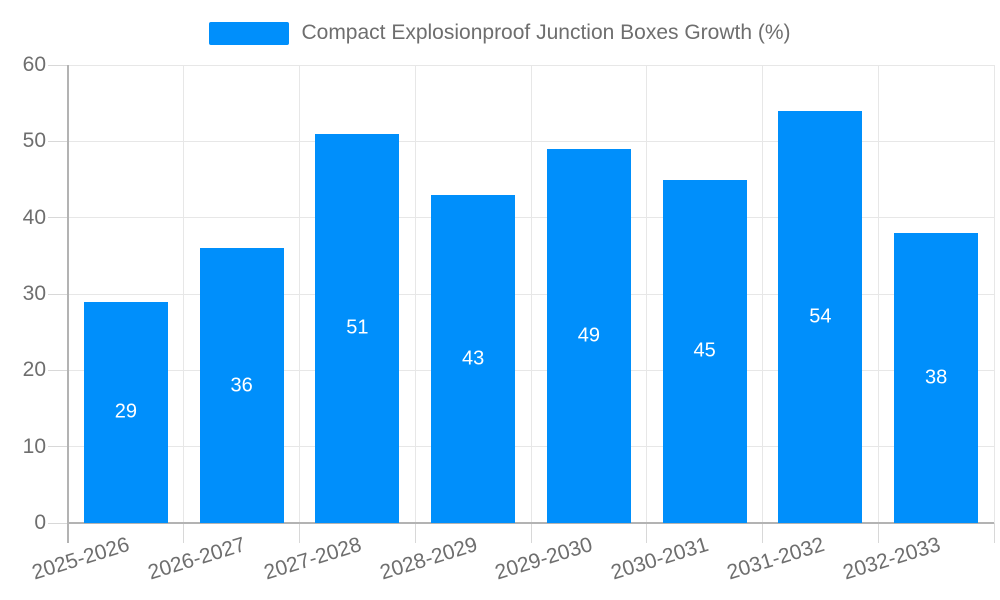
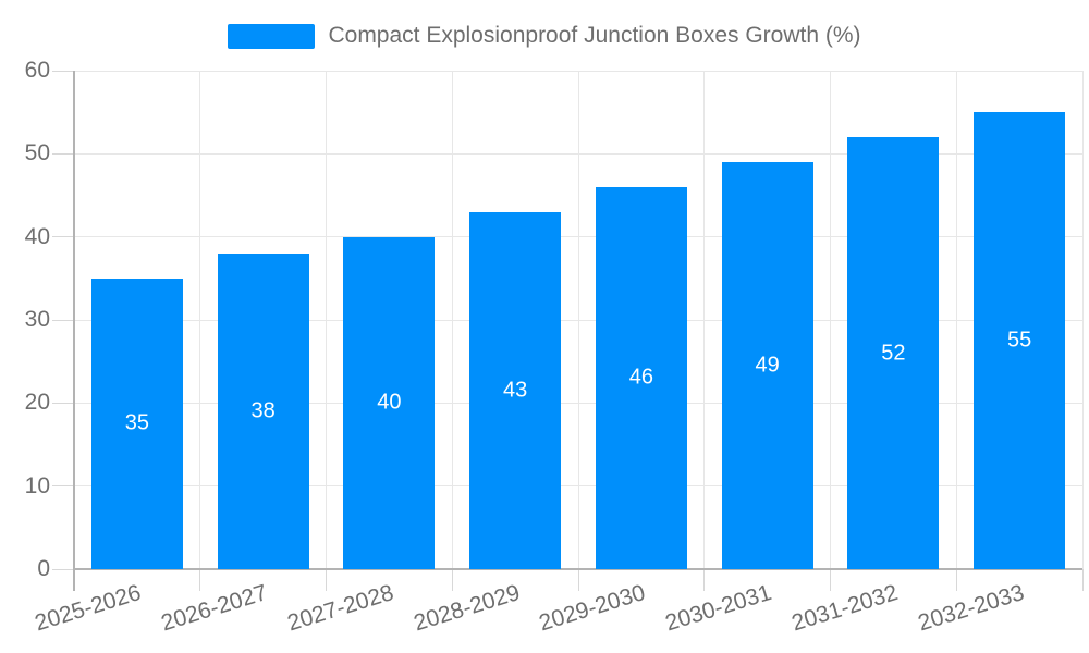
2025-2026: 29 -> 35
2026-2027: 36 -> 38
2027-2028: 51 -> 40
2029-2030: 49 -> 46
2030-2031: 45 -> 49
2031-2032: 54 -> 52
2032-2033: 38 -> 55
